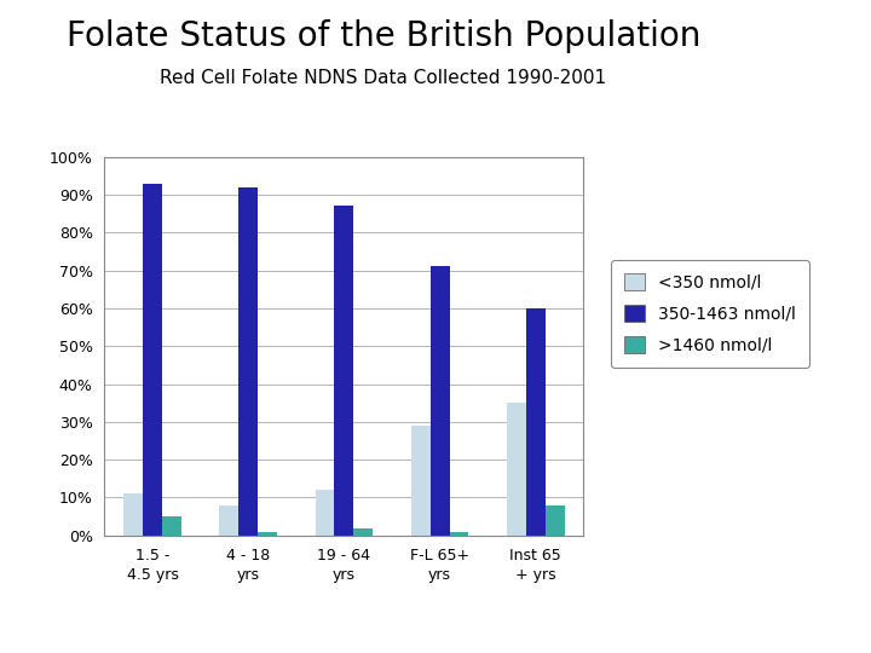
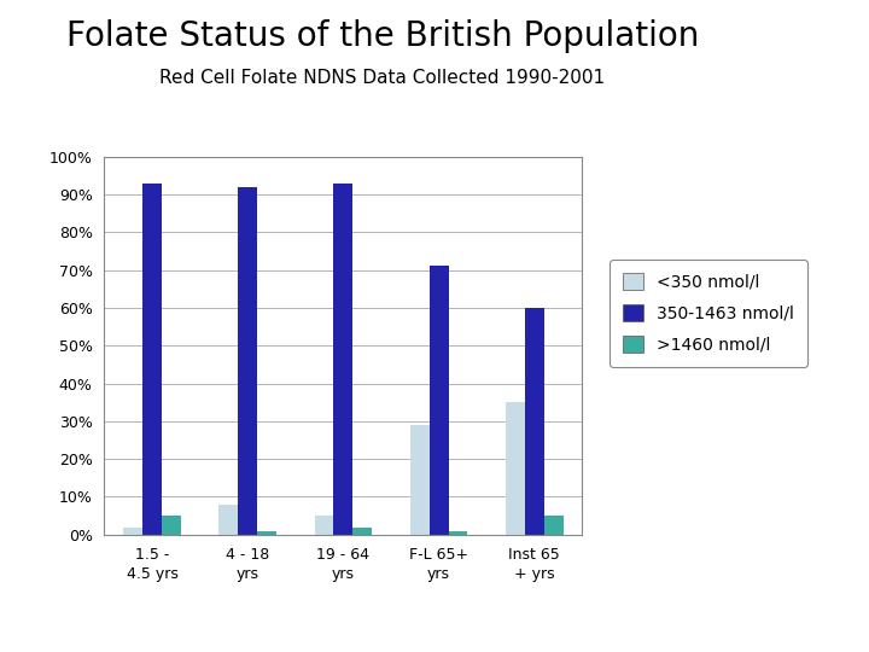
<350 nmol/l/1.5 - 4.5 yrs: 11% -> 2%
<350 nmol/l/19 - 64 yrs: 12% -> 5%
350-1463 nmol/l/19 - 64 yrs: 87% -> 93%
>1460 nmol/l/Inst 65 + yrs: 8% -> 5%
